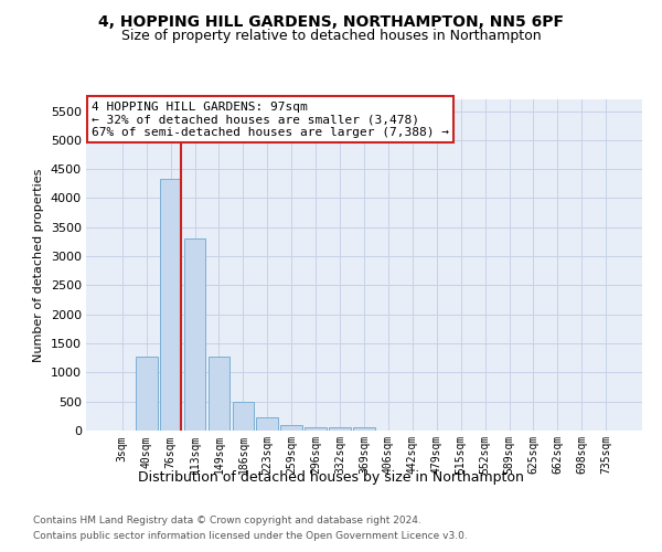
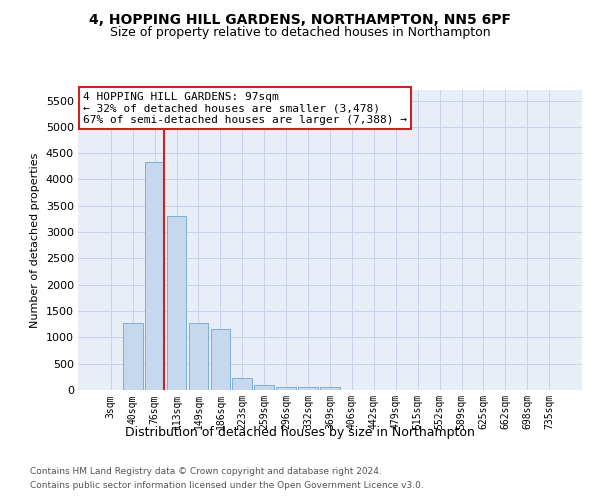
186sqm: 490 -> 1160
